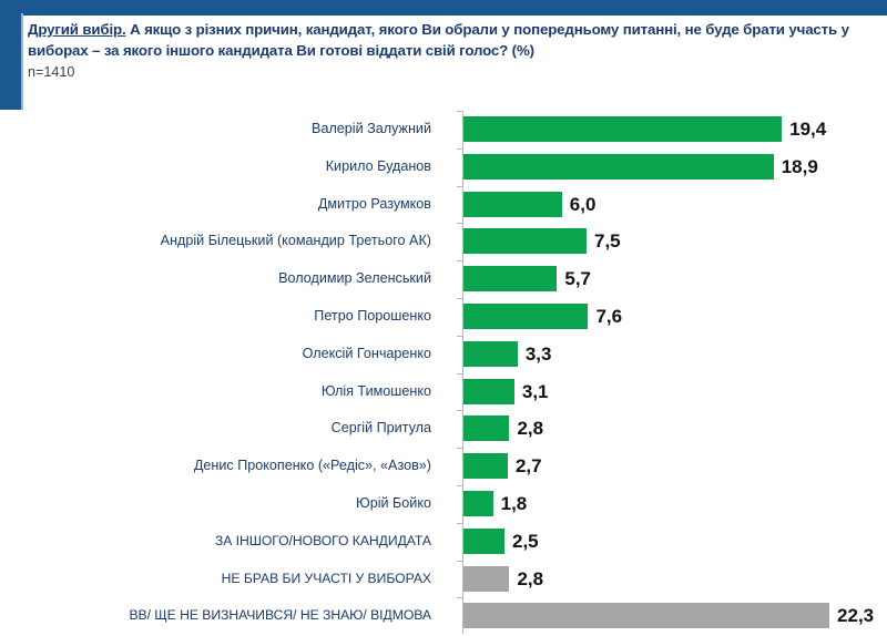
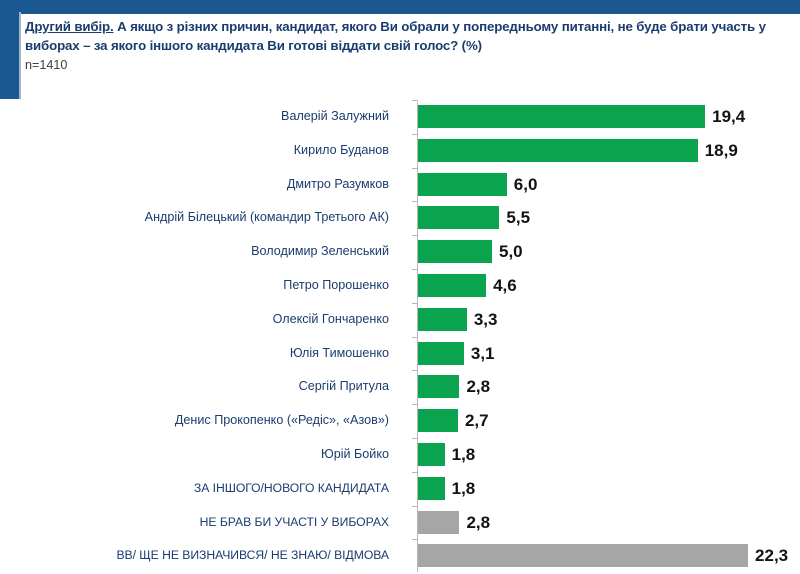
Андрій Білецький (командир Третього АК): 7,5 -> 5,5
Володимир Зеленський: 5,7 -> 5,0
Петро Порошенко: 7,6 -> 4,6
ЗА ІНШОГО/НОВОГО КАНДИДАТА: 2,5 -> 1,8
